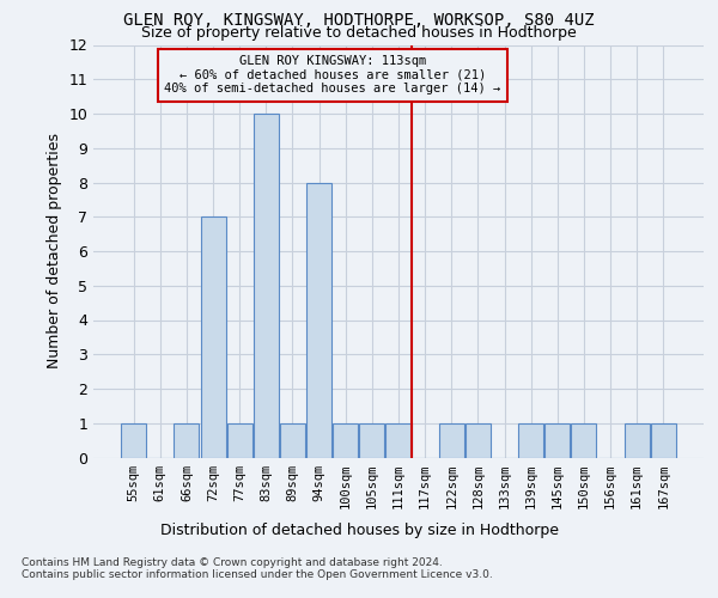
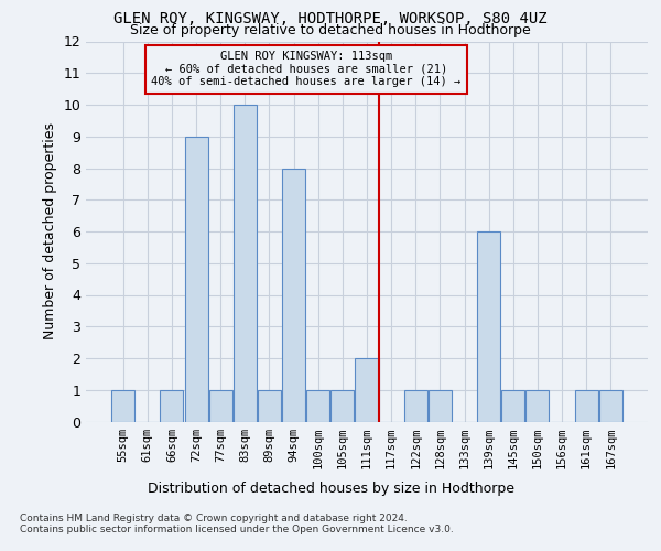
72sqm: 7 -> 9
111sqm: 1 -> 2
139sqm: 1 -> 6
